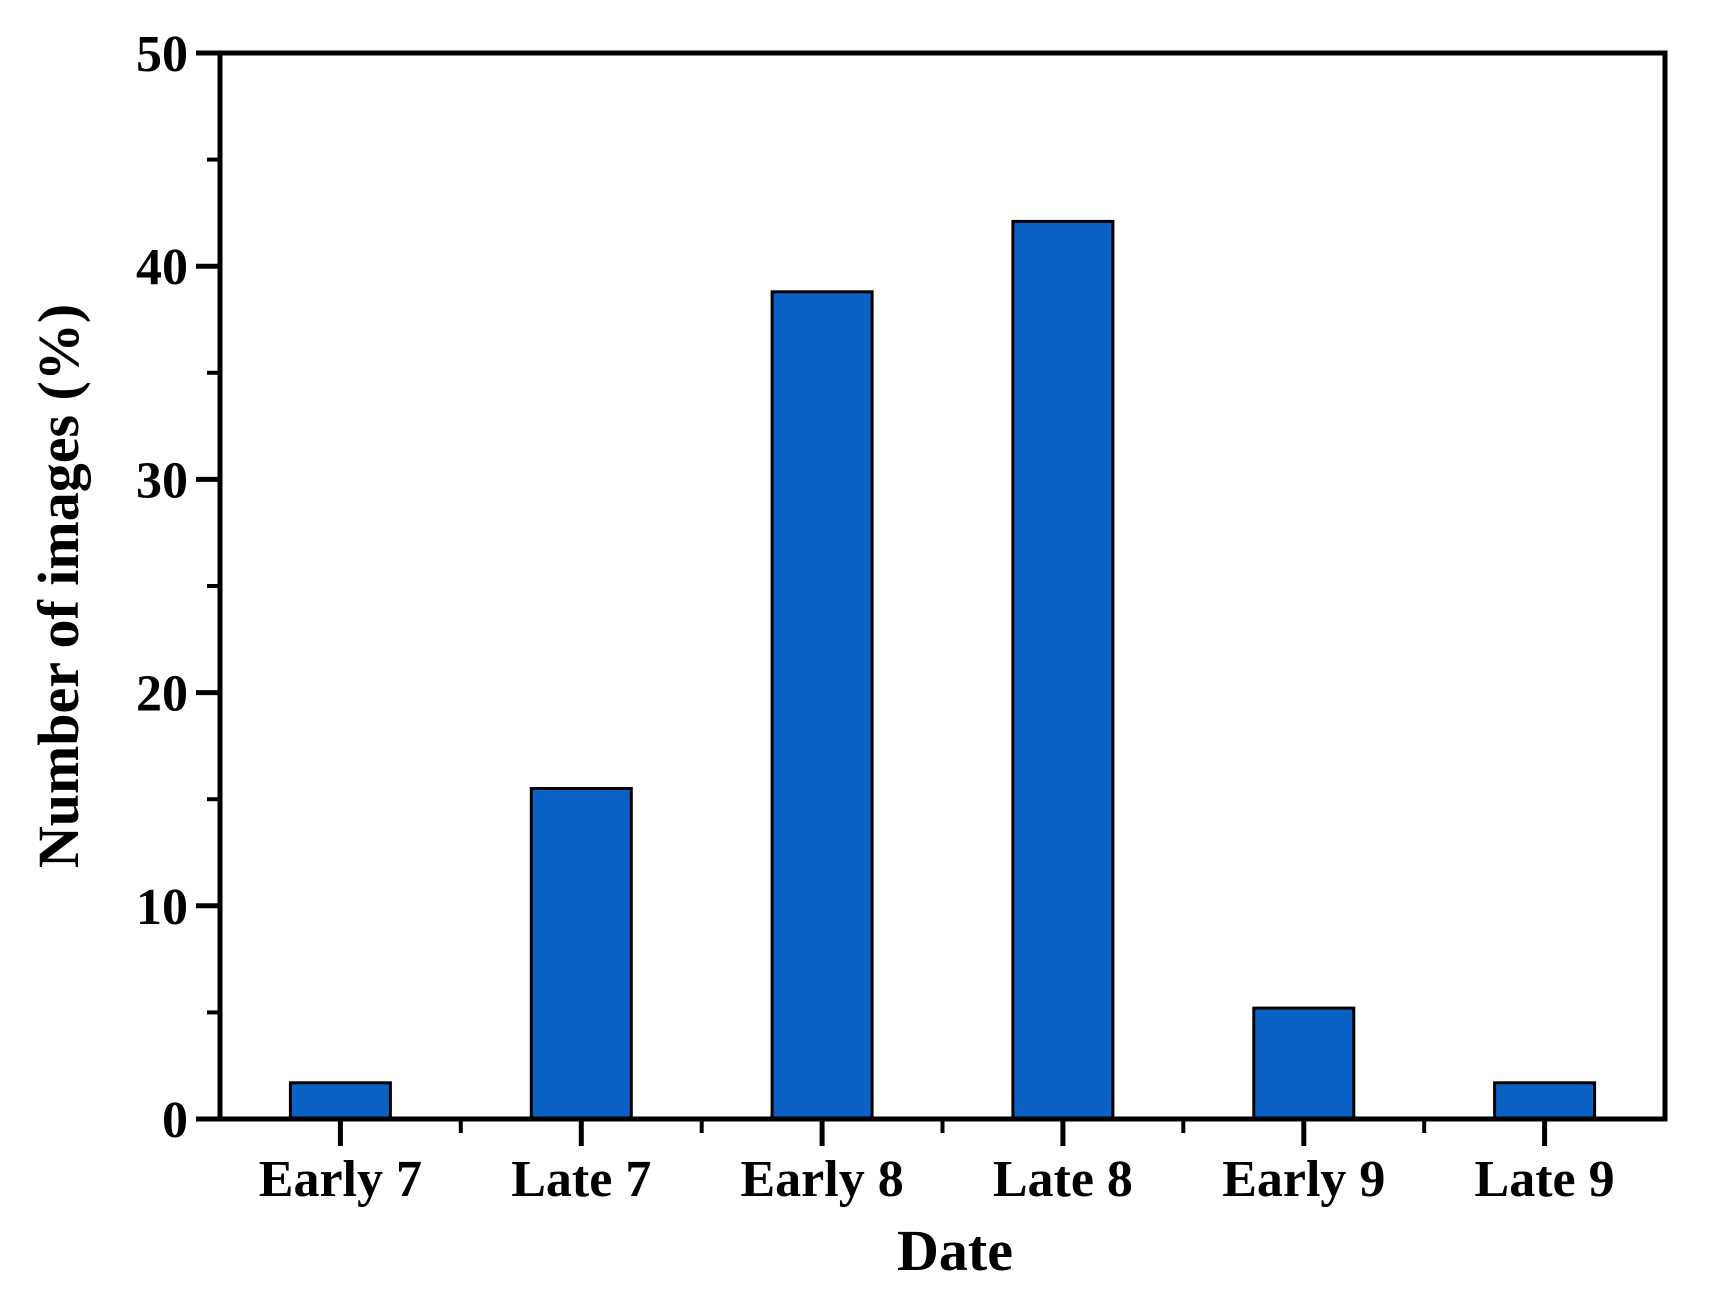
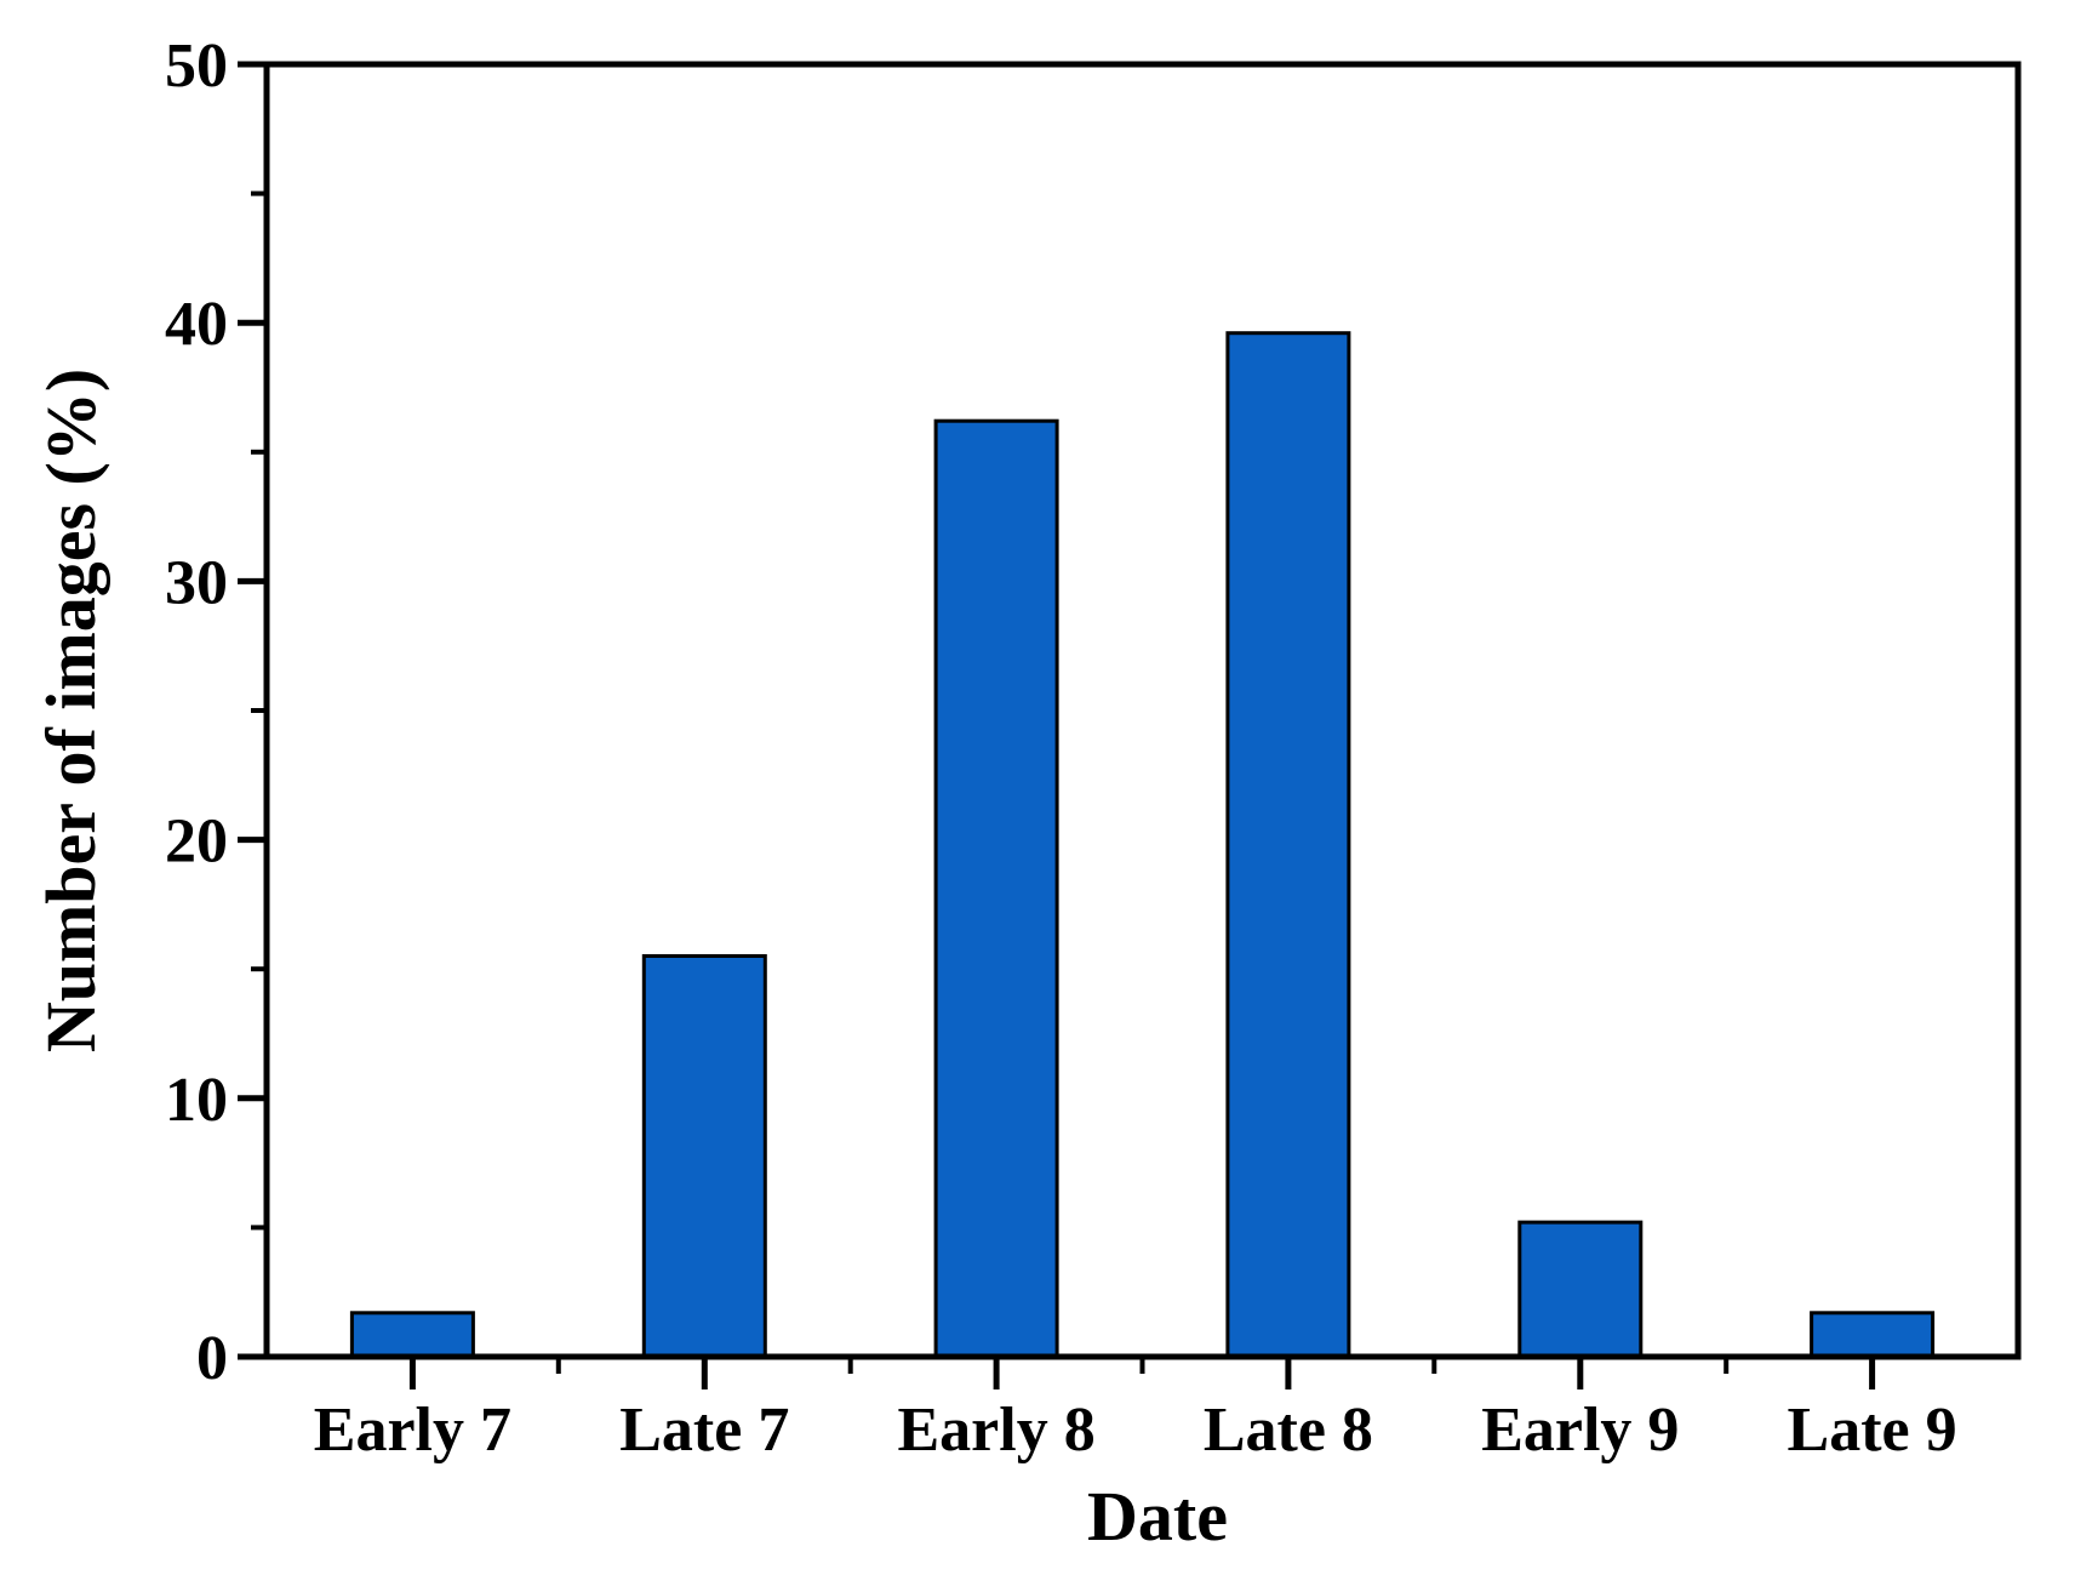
Early 8: 38.8 -> 36.2
Late 8: 42.1 -> 39.6
